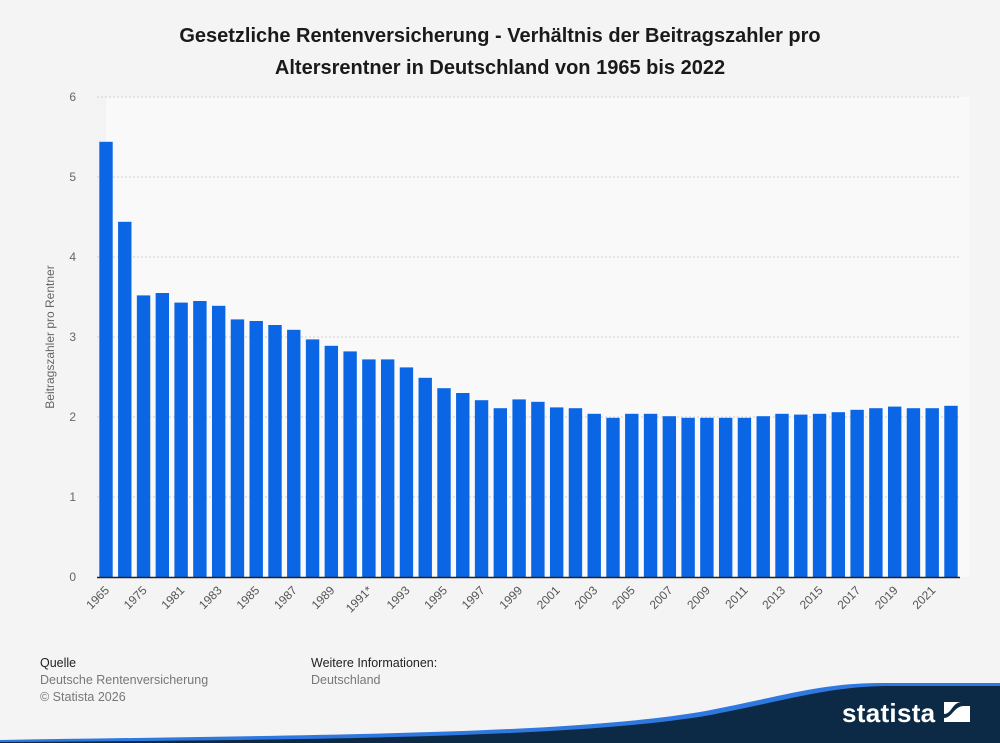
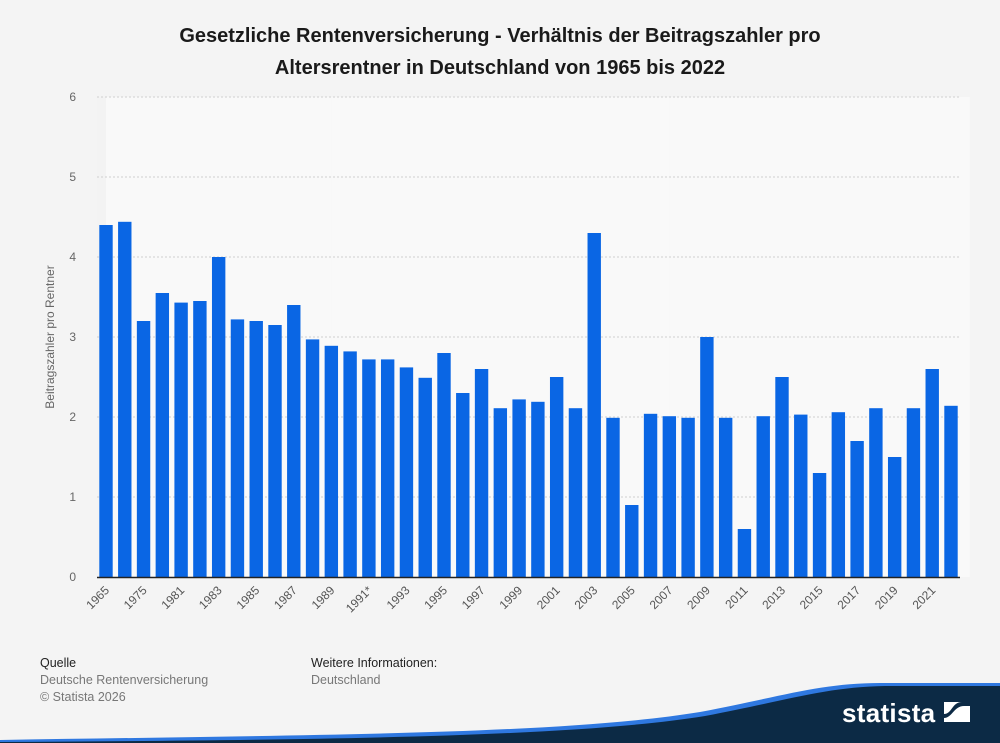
1965: 5.4 -> 4.4
1975: 3.5 -> 3.2
1983: 3.4 -> 4.0
1987: 3.1 -> 3.4
1995: 2.4 -> 2.8
1997: 2.2 -> 2.6
2001: 2.1 -> 2.5
2003: 2.0 -> 4.3
2005: 2.0 -> 0.9
2009: 2.0 -> 3.0
2011: 2.0 -> 0.6
2013: 2.0 -> 2.5
2015: 2.0 -> 1.3
2017: 2.1 -> 1.7
2019: 2.1 -> 1.5
2021: 2.1 -> 2.6
